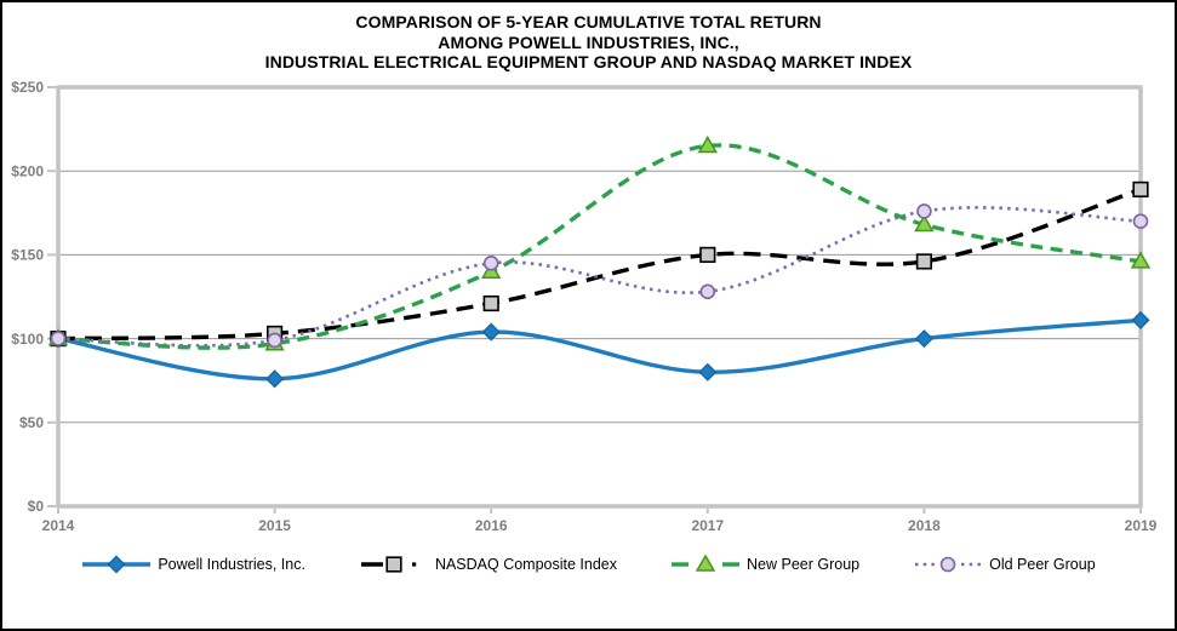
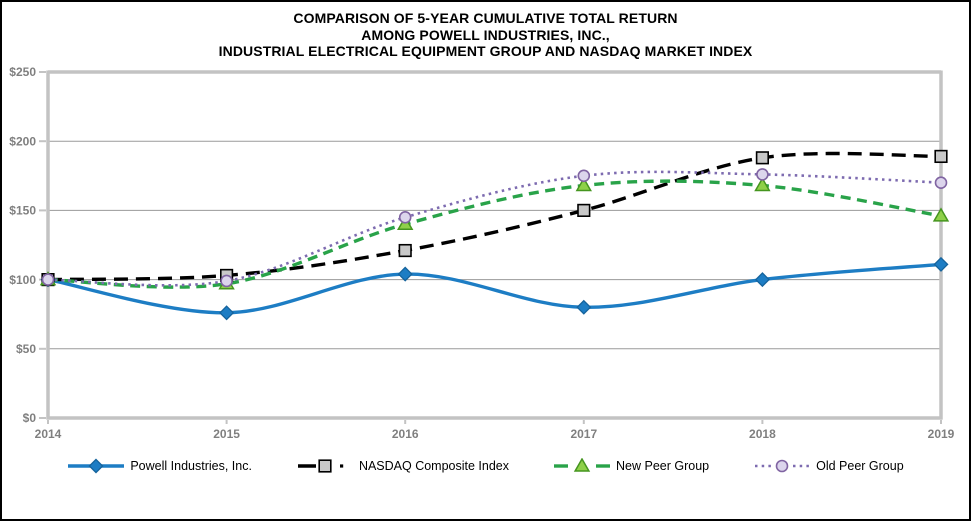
New Peer Group/2017: $215 -> $168
Old Peer Group/2017: $128 -> $175
NASDAQ Composite Index/2018: $146 -> $188
